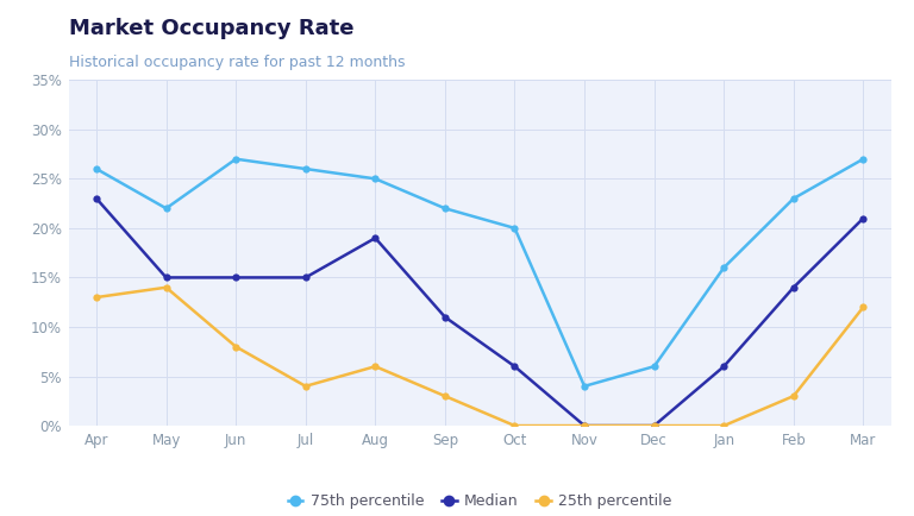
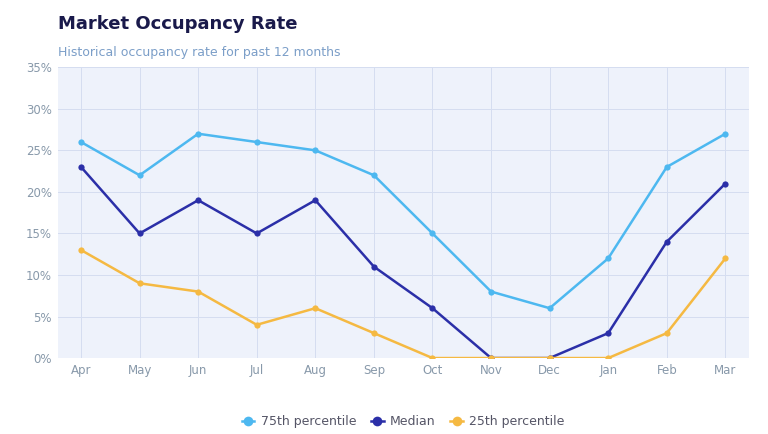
25th percentile/May: 14% -> 9%
Median/Jun: 15% -> 19%
75th percentile/Oct: 20% -> 15%
75th percentile/Nov: 4% -> 8%
75th percentile/Jan: 16% -> 12%
Median/Jan: 6% -> 3%
